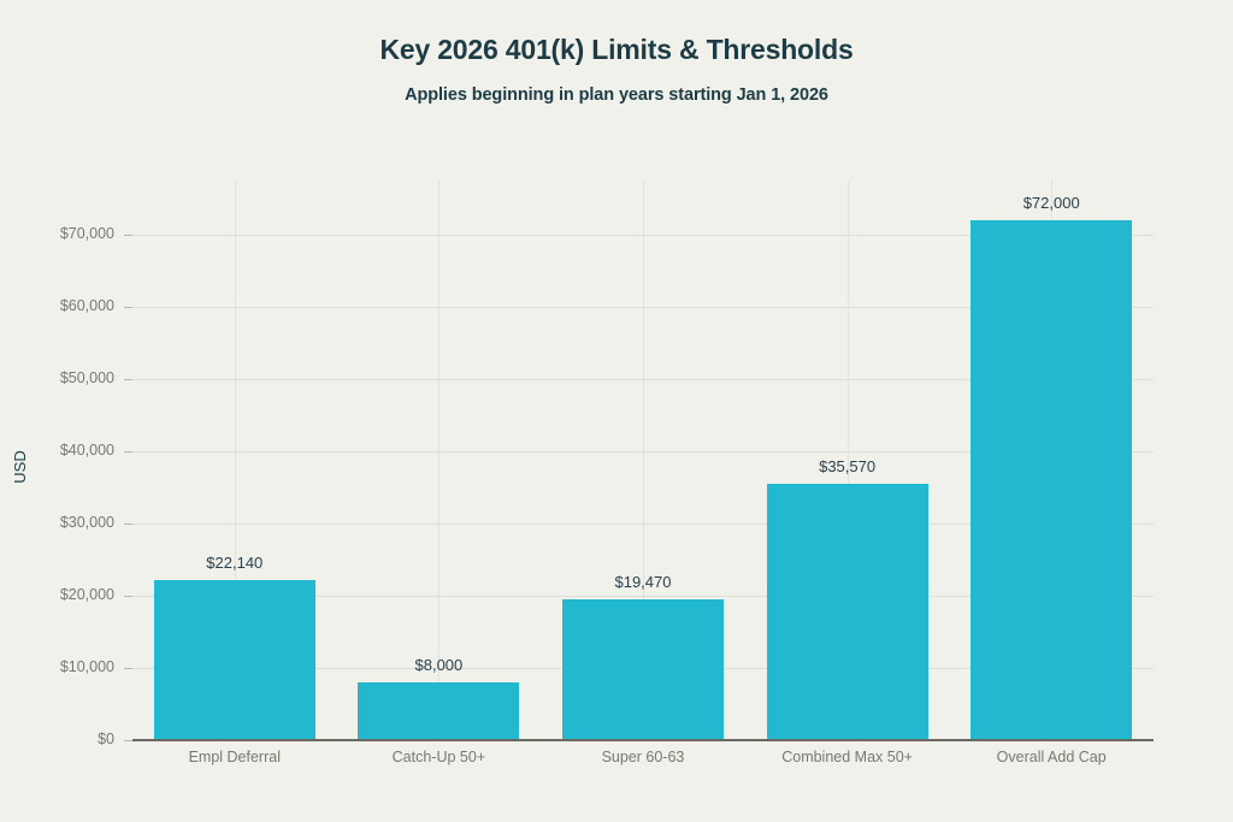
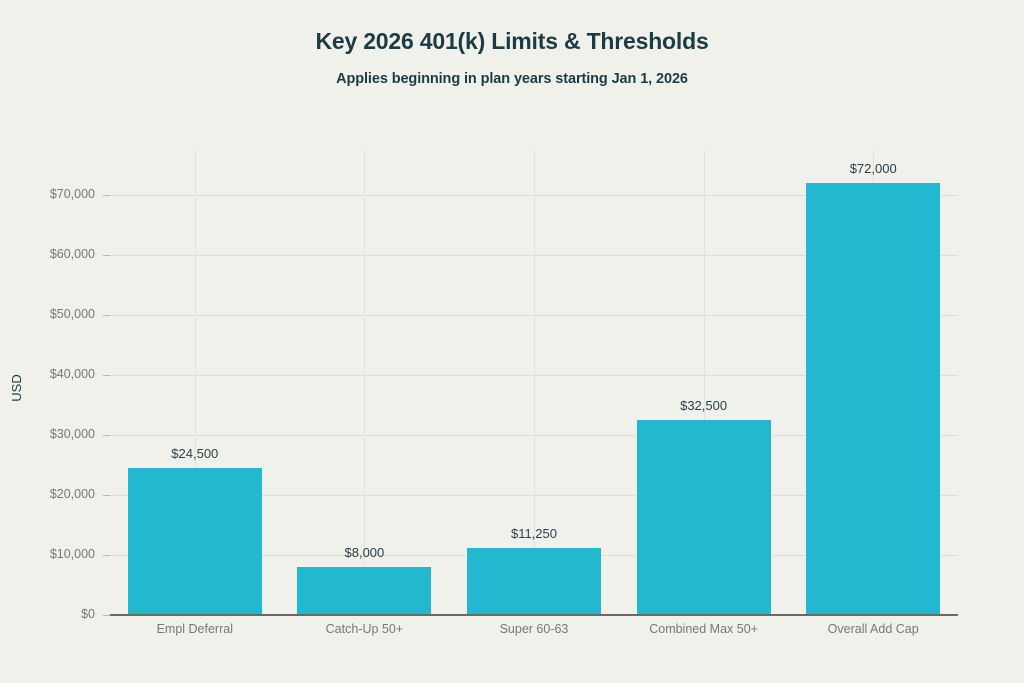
Empl Deferral: $22,140 -> $24,500
Super 60-63: $19,470 -> $11,250
Combined Max 50+: $35,570 -> $32,500
